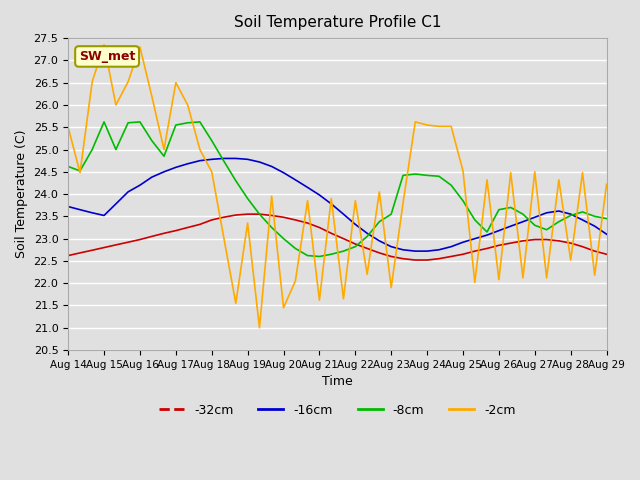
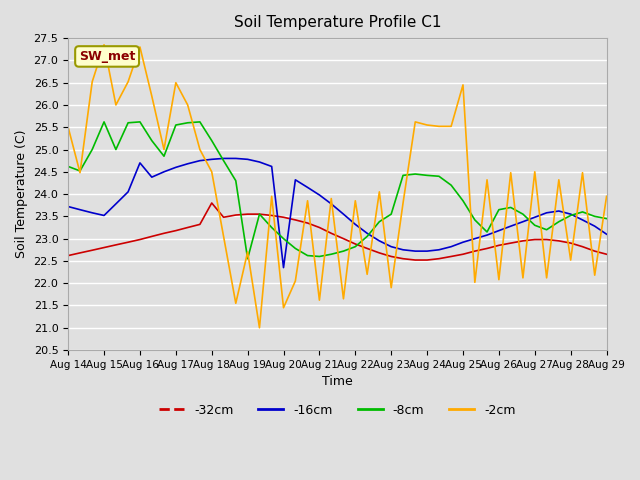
-16cm/Aug 16: 24.20 -> 24.70
-32cm/Aug 18: 23.42 -> 23.80
-8cm/Aug 19: 23.90 -> 22.55
-2cm/Aug 19: 23.35 -> 22.70
-16cm/Aug 20: 24.48 -> 22.35
-2cm/Aug 25: 24.52 -> 26.45
-2cm/Aug 29: 24.22 -> 23.95
